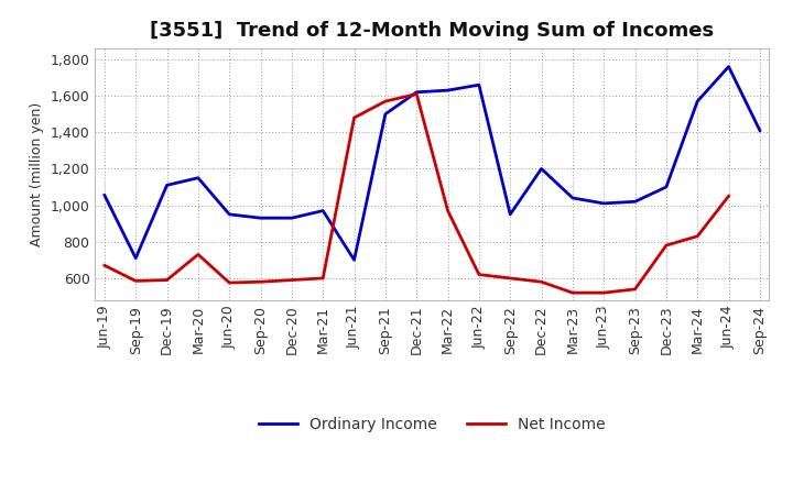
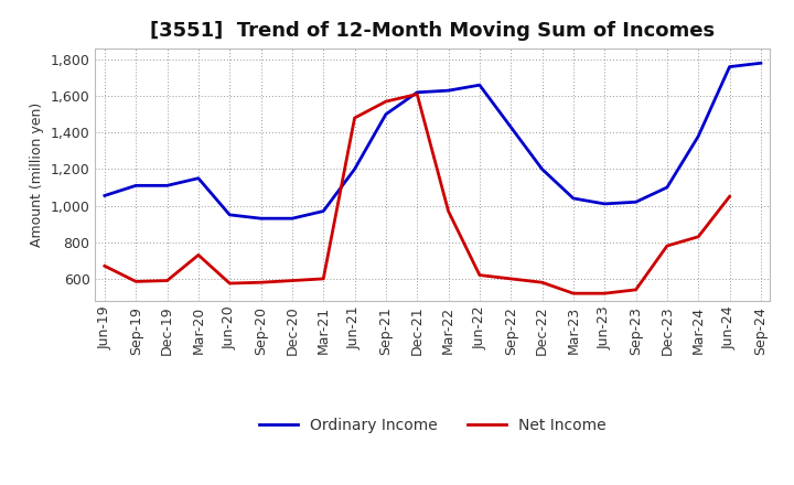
Ordinary Income/Sep-19: 710 -> 1,110
Ordinary Income/Jun-21: 700 -> 1,200
Ordinary Income/Sep-22: 950 -> 1,430
Ordinary Income/Mar-24: 1,570 -> 1,380
Ordinary Income/Sep-24: 1,410 -> 1,780
